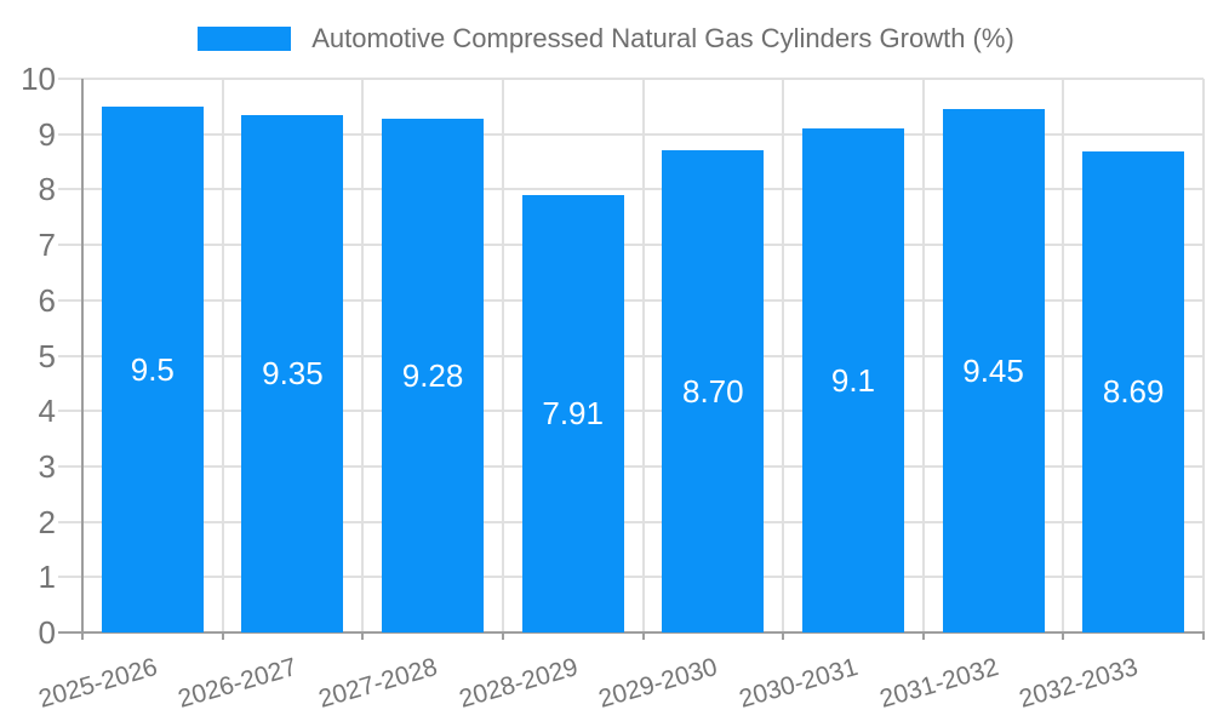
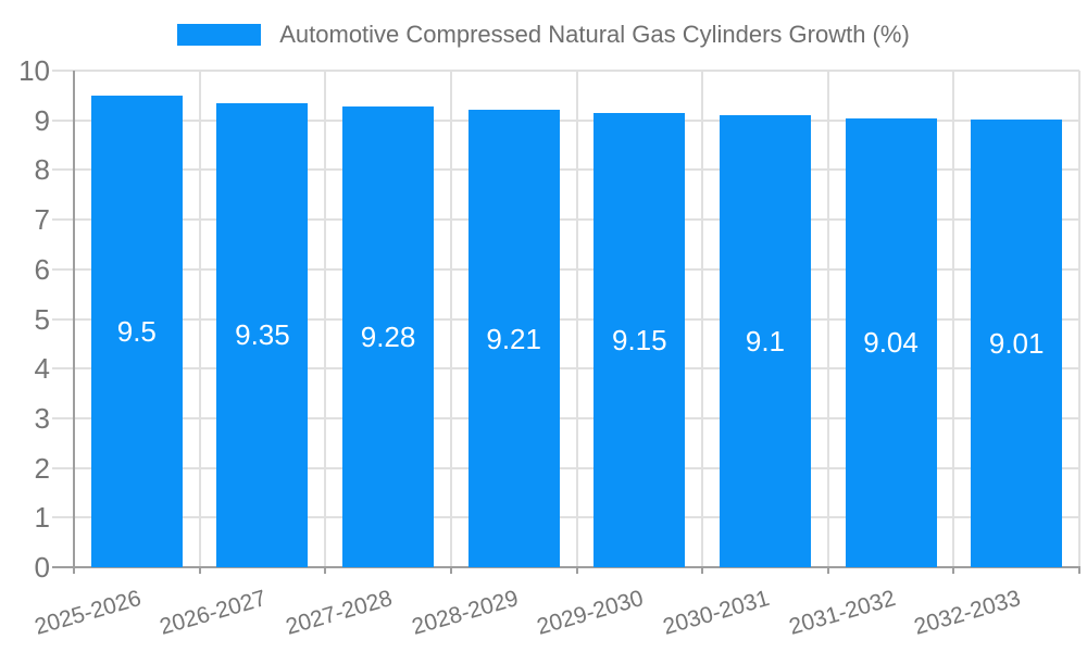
2028-2029: 7.91 -> 9.21
2029-2030: 8.70 -> 9.15
2031-2032: 9.45 -> 9.04
2032-2033: 8.69 -> 9.01
